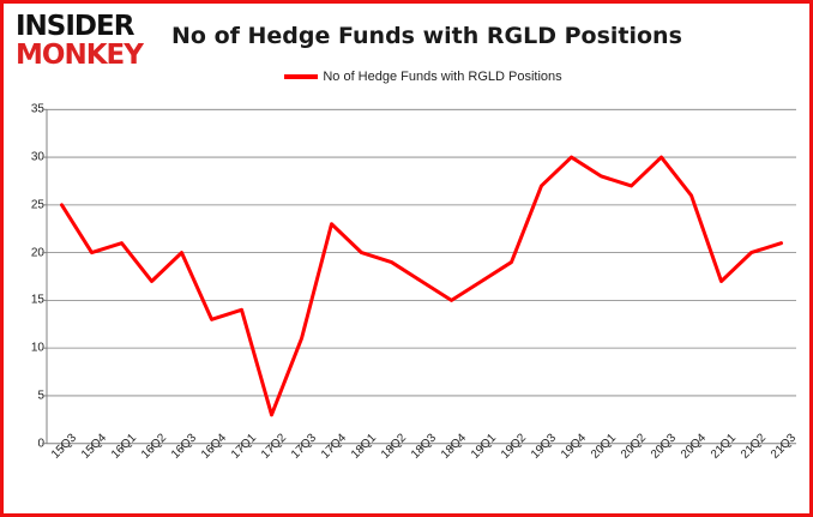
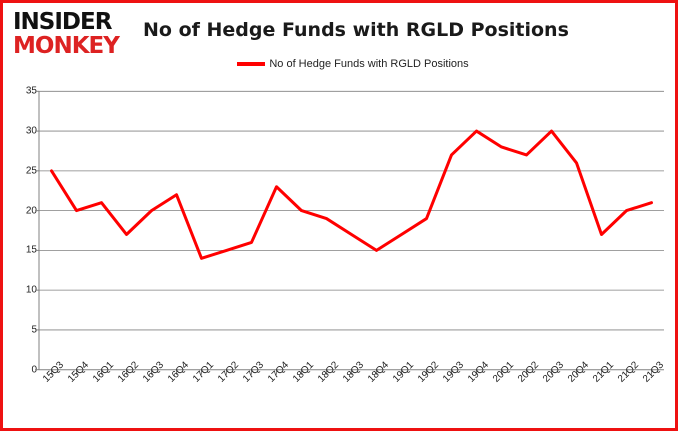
16Q4: 13 -> 22
17Q2: 3 -> 15
17Q3: 11 -> 16
